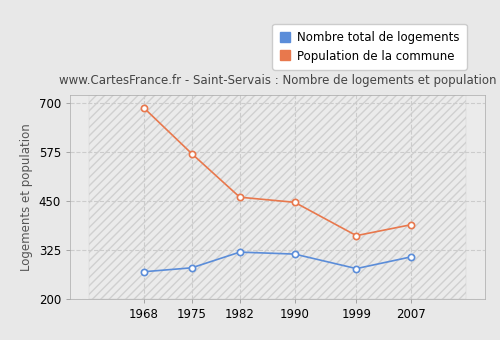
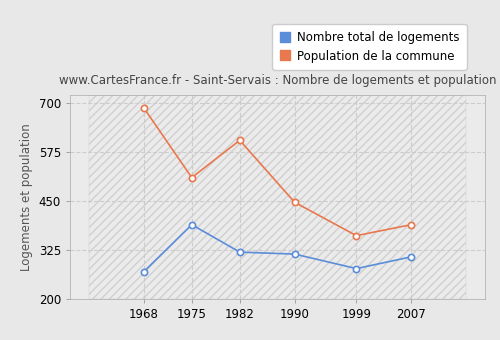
Nombre total de logements/1975: 280 -> 390
Population de la commune/1975: 571 -> 510
Population de la commune/1982: 460 -> 605
